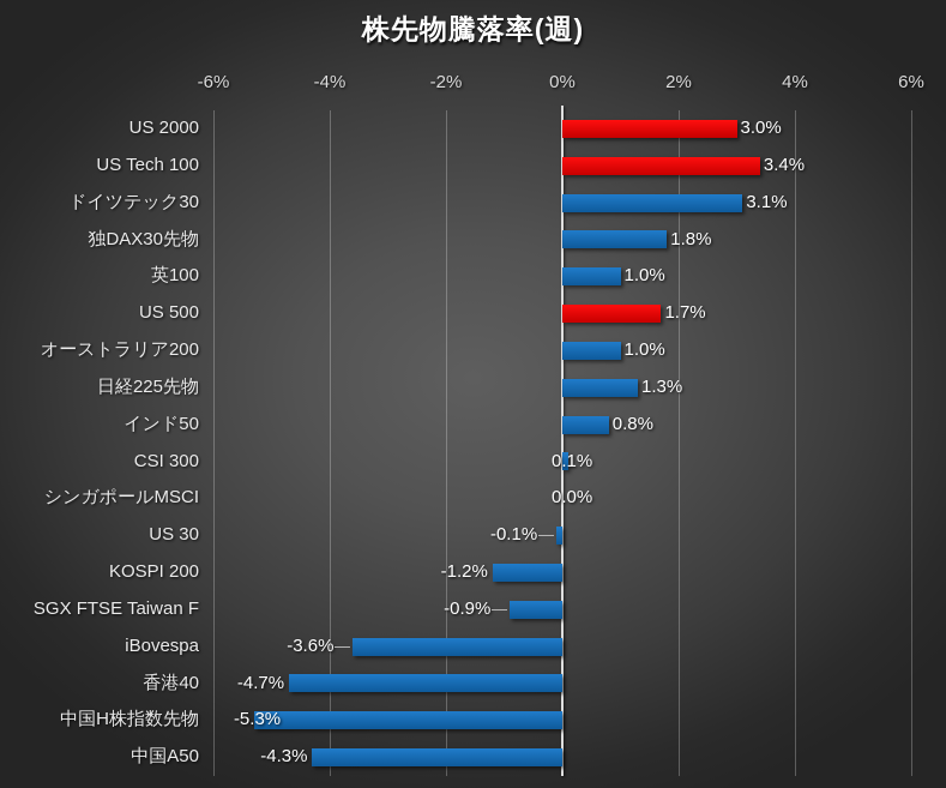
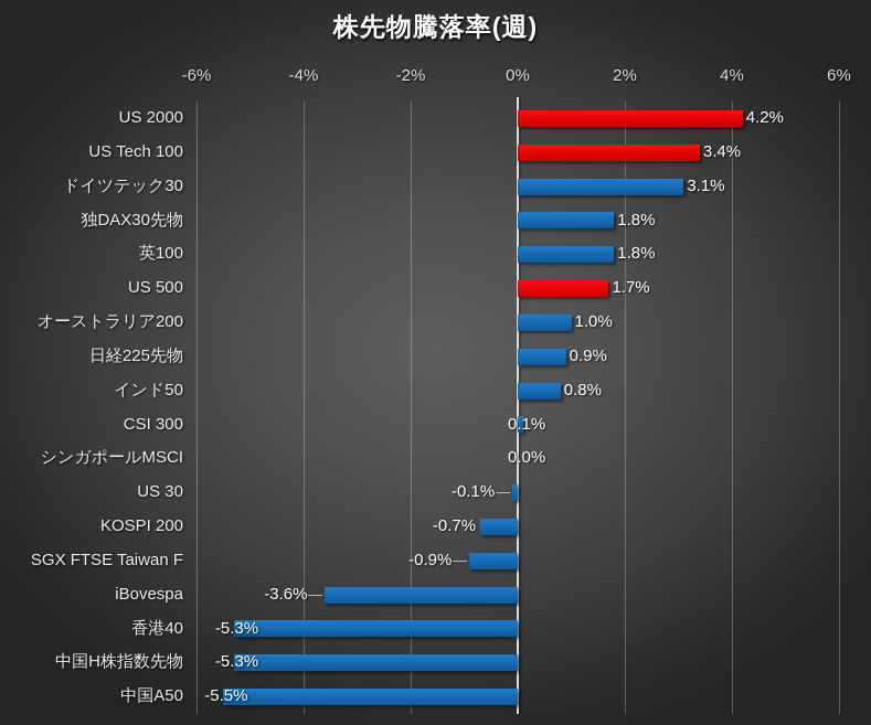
US 2000: 3.0% -> 4.2%
英100: 1.0% -> 1.8%
日経225先物: 1.3% -> 0.9%
KOSPI 200: -1.2% -> -0.7%
香港40: -4.7% -> -5.3%
中国A50: -4.3% -> -5.5%
